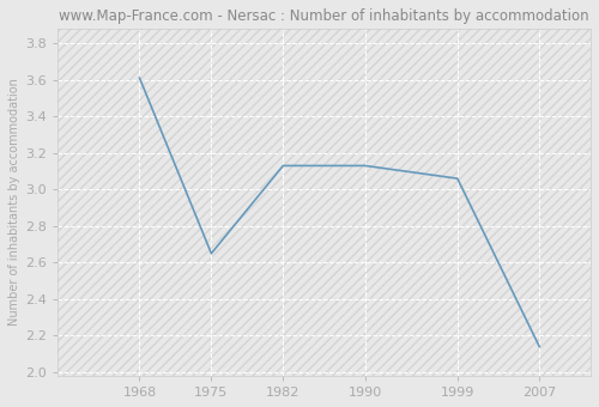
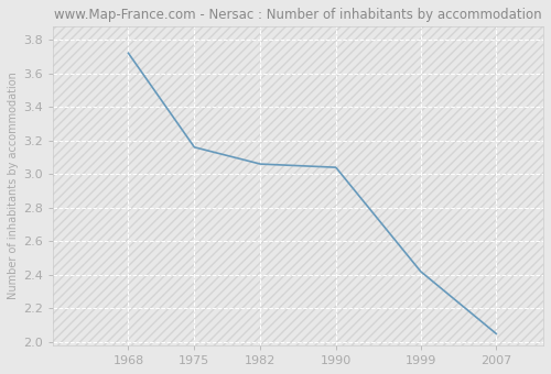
1968: 3.61 -> 3.72
1975: 2.65 -> 3.16
1982: 3.13 -> 3.06
1990: 3.13 -> 3.04
1999: 3.06 -> 2.42
2007: 2.14 -> 2.05
